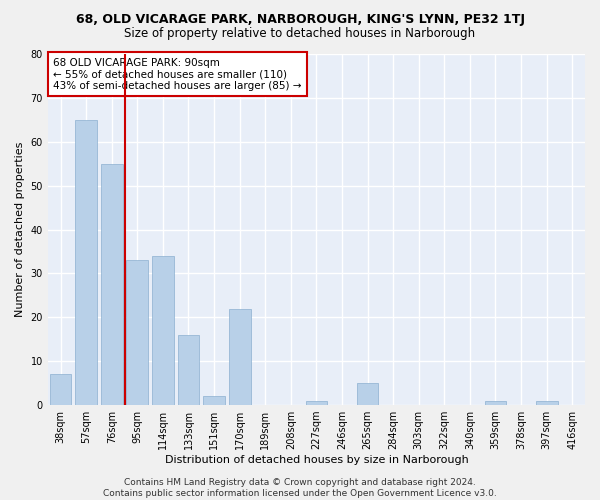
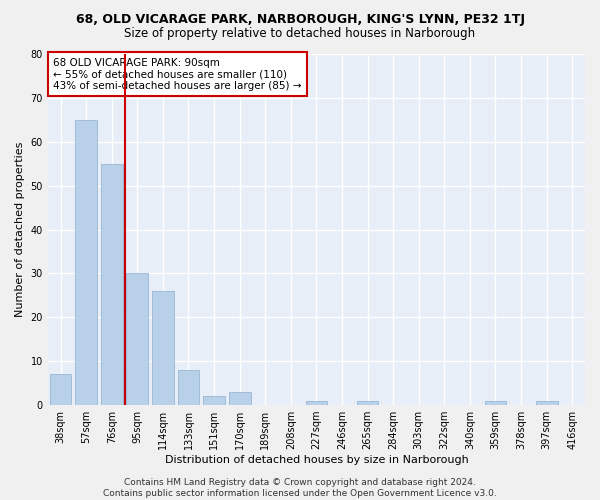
95sqm: 33 -> 30
114sqm: 34 -> 26
133sqm: 16 -> 8
170sqm: 22 -> 3
265sqm: 5 -> 1
